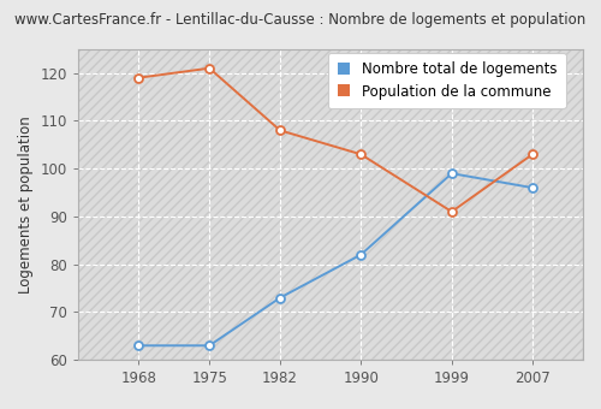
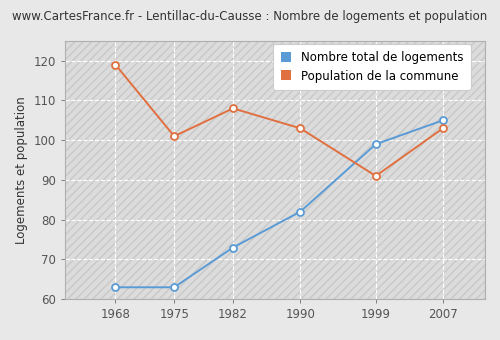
Population de la commune/1975: 121 -> 101
Nombre total de logements/2007: 96 -> 105
